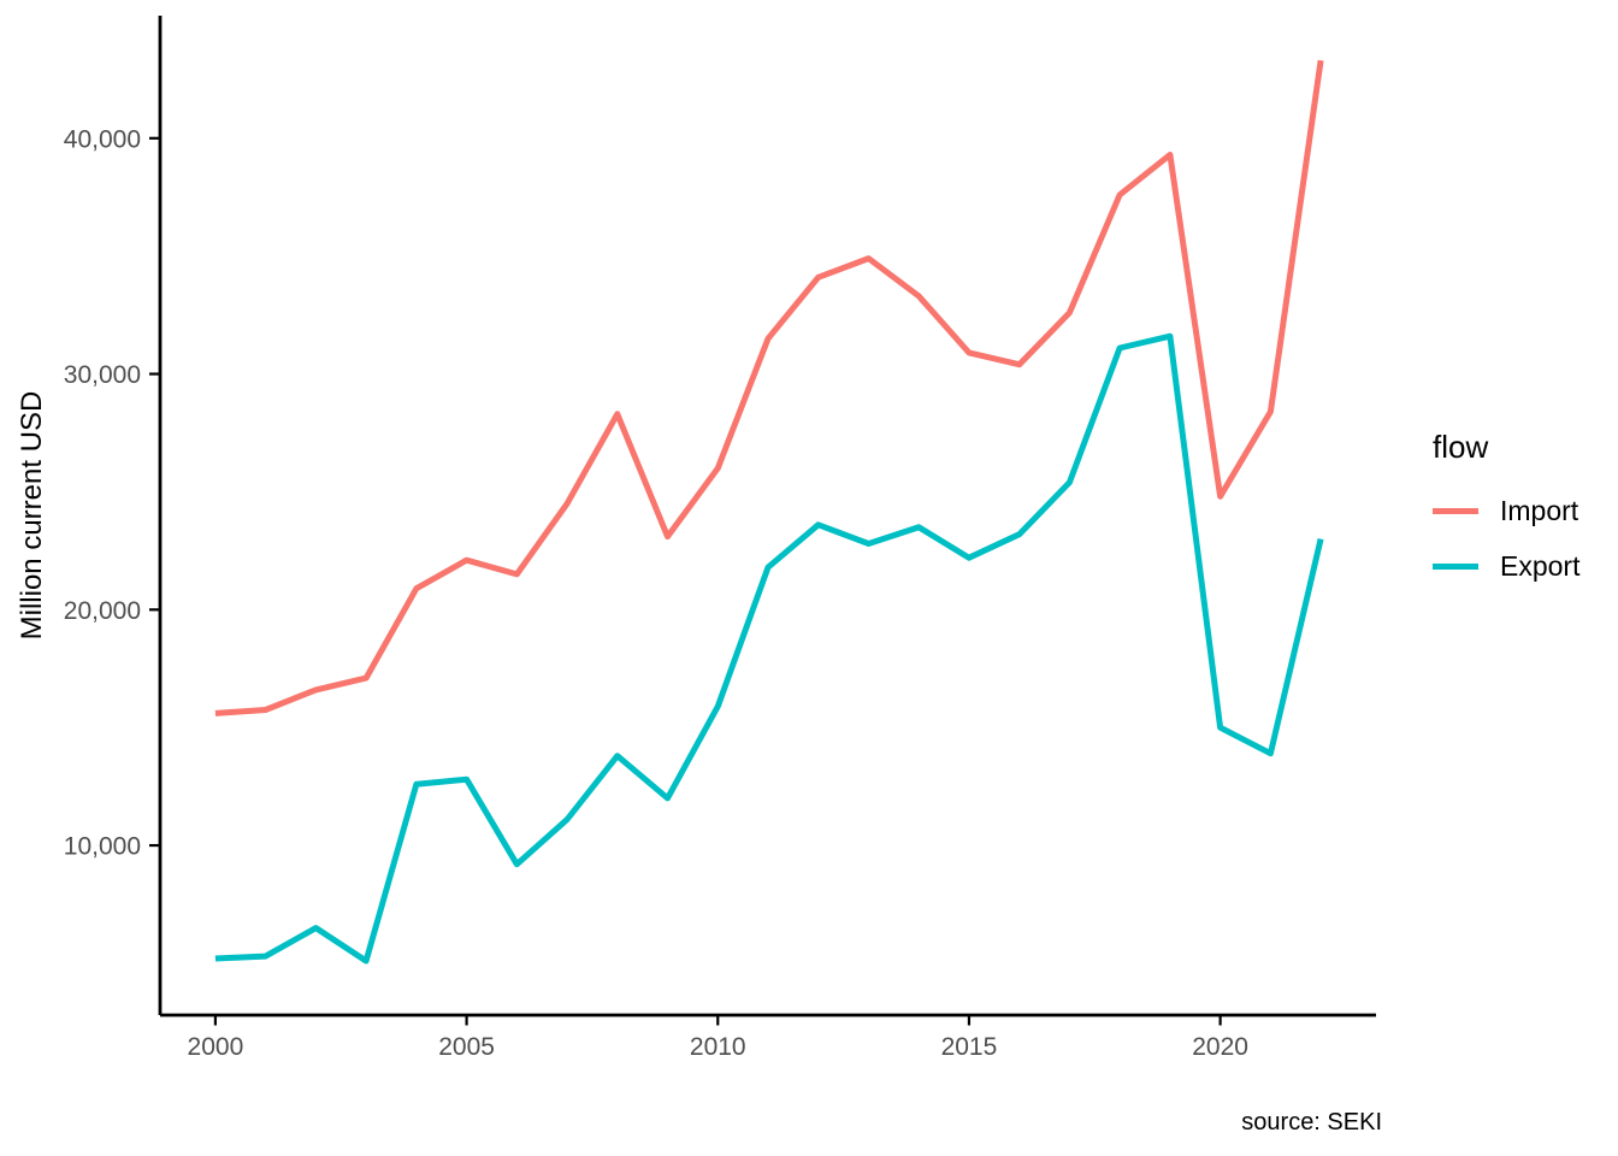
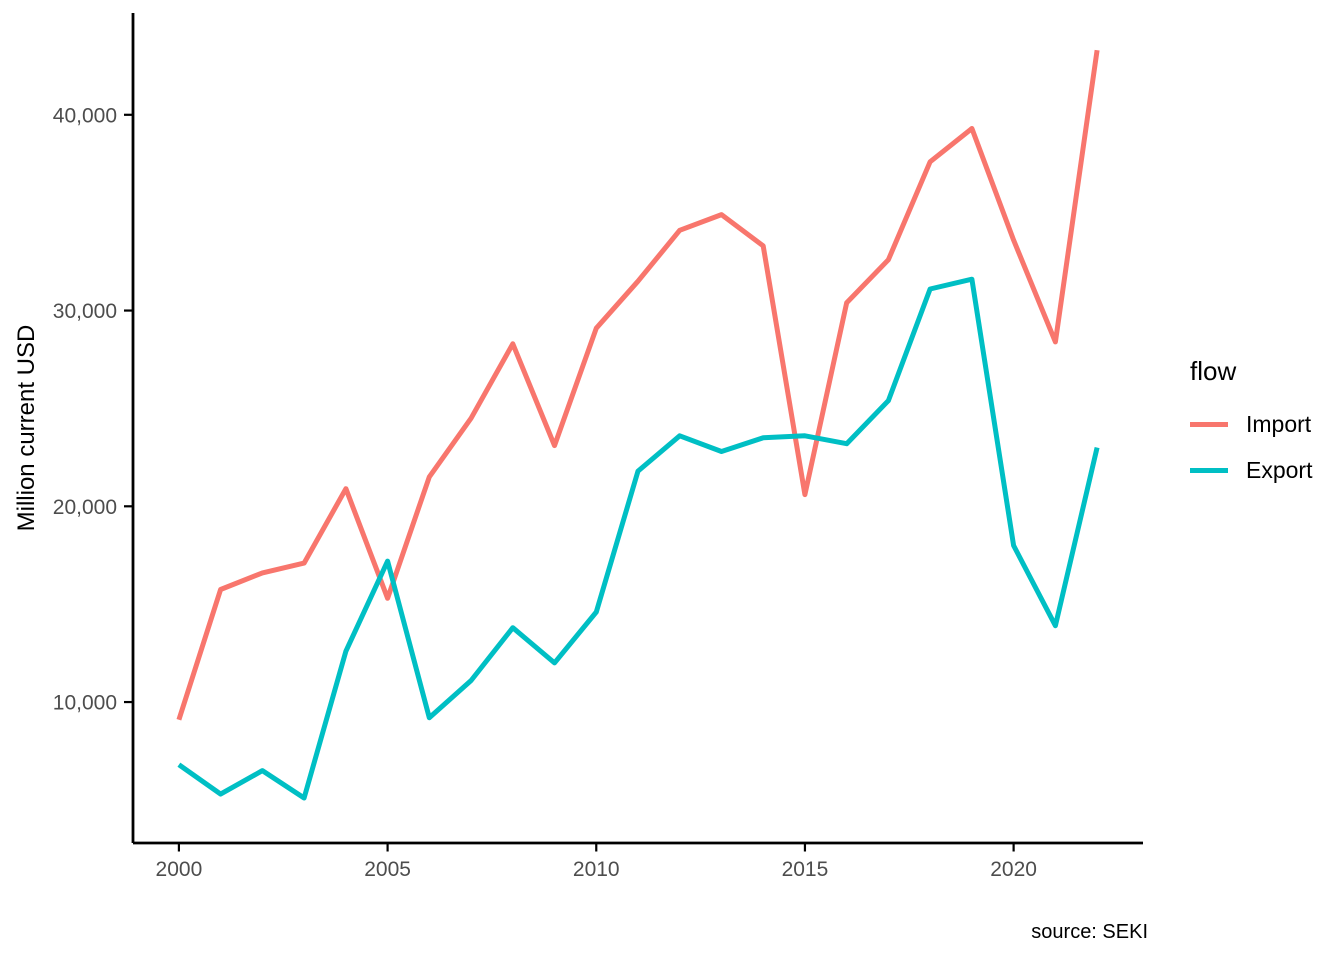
Import/2000: 15600 -> 9100
Export/2000: 5200 -> 6800
Import/2005: 22100 -> 15300
Export/2005: 12800 -> 17200
Import/2010: 26000 -> 29100
Export/2010: 15900 -> 14600
Import/2015: 30900 -> 20600
Export/2015: 22200 -> 23600
Import/2020: 24800 -> 33600
Export/2020: 15000 -> 18000
